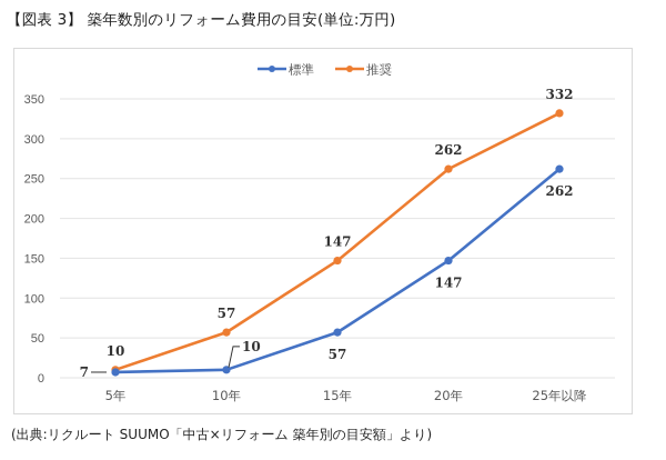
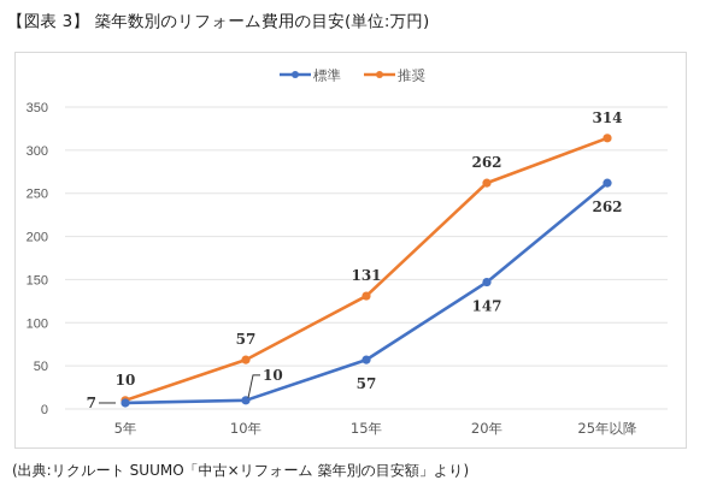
推奨/15年: 147 -> 131
推奨/25年以降: 332 -> 314
